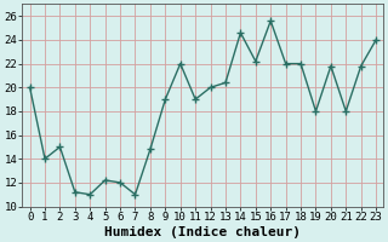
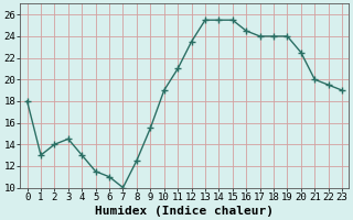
0: 20.0 -> 18.0
1: 14.0 -> 13.0
2: 15.0 -> 14.0
3: 11.2 -> 14.5
4: 11.0 -> 13.0
5: 12.2 -> 11.5
6: 12.0 -> 11.0
7: 11.0 -> 10.0
8: 14.8 -> 12.5
9: 19.0 -> 15.5
10: 22.0 -> 19.0
11: 19.0 -> 21.0
12: 20.0 -> 23.5
13: 20.4 -> 25.5
14: 24.6 -> 25.5
15: 22.2 -> 25.5
16: 25.6 -> 24.5
17: 22.0 -> 24.0
18: 22.0 -> 24.0
19: 18.0 -> 24.0
20: 21.8 -> 22.5
21: 18.0 -> 20.0
22: 21.8 -> 19.5
23: 24.0 -> 19.0
